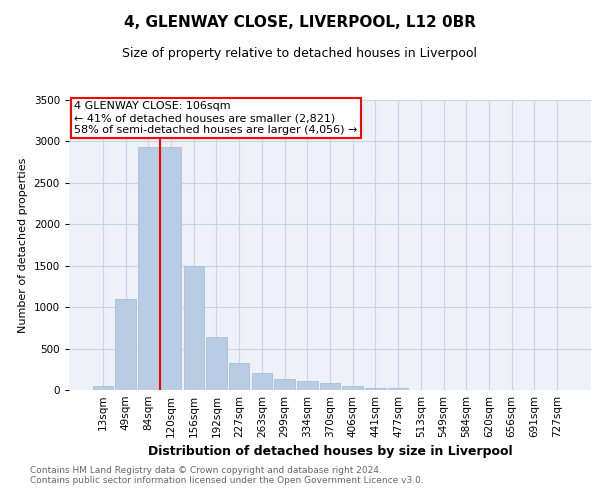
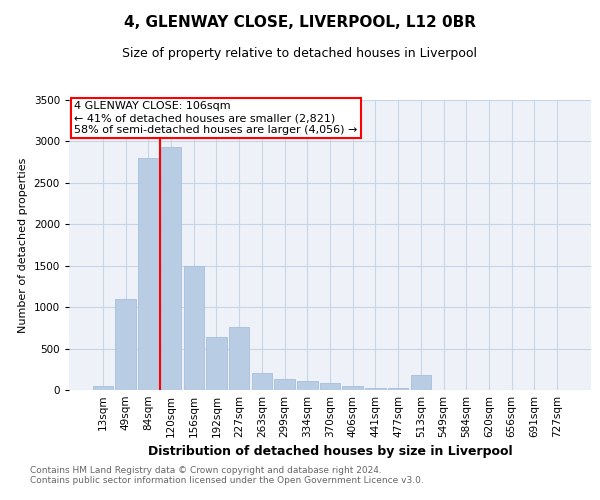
84sqm: 2930 -> 2800
227sqm: 330 -> 760
513sqm: 0 -> 180
